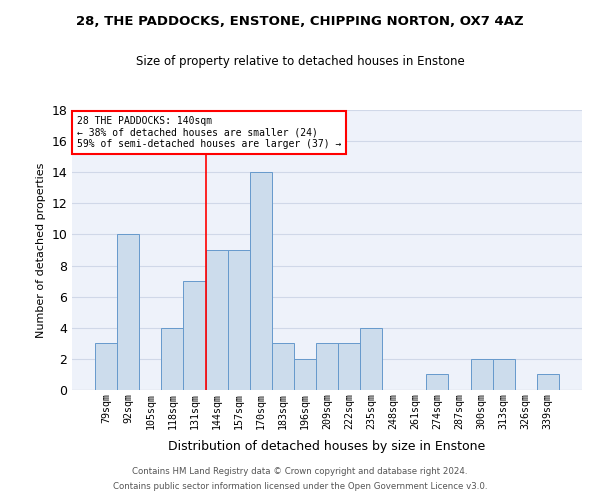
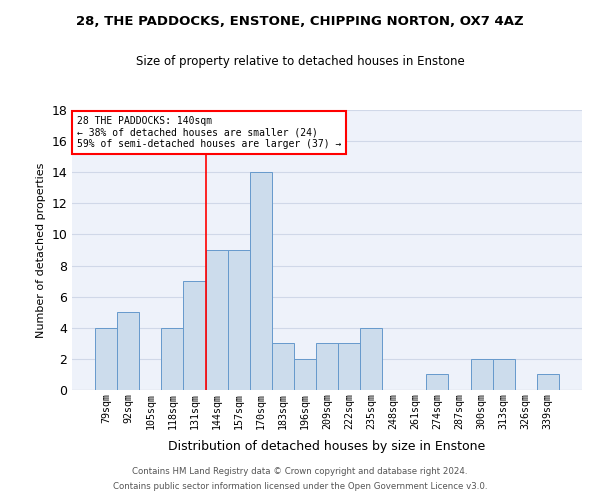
79sqm: 3 -> 4
92sqm: 10 -> 5
